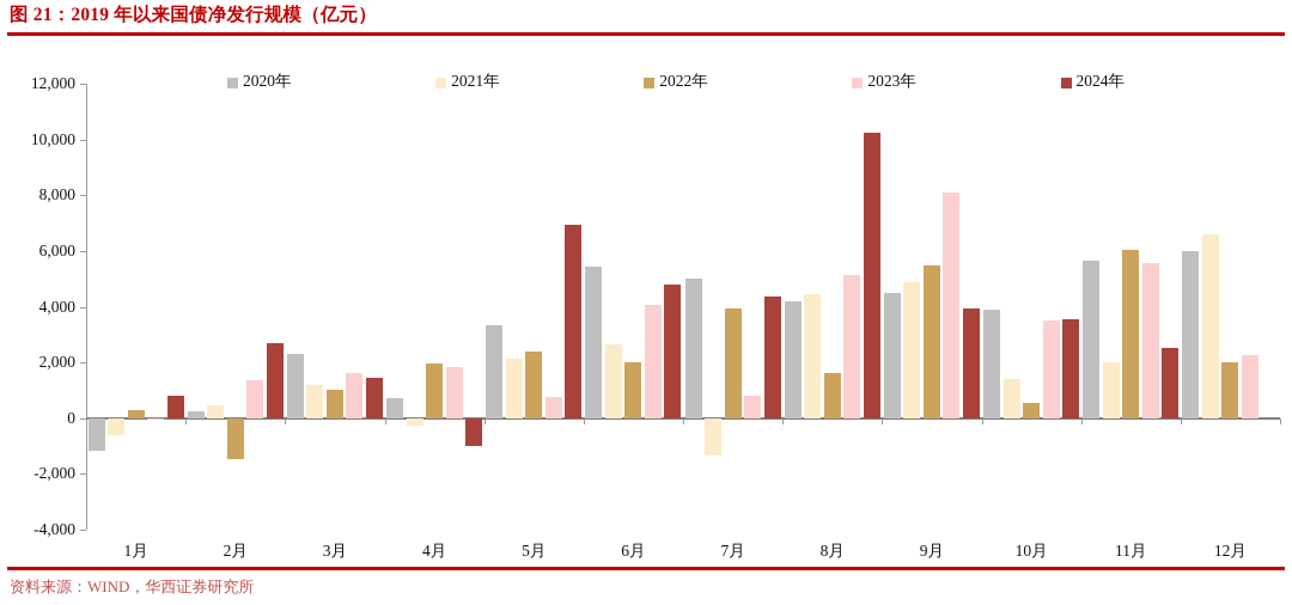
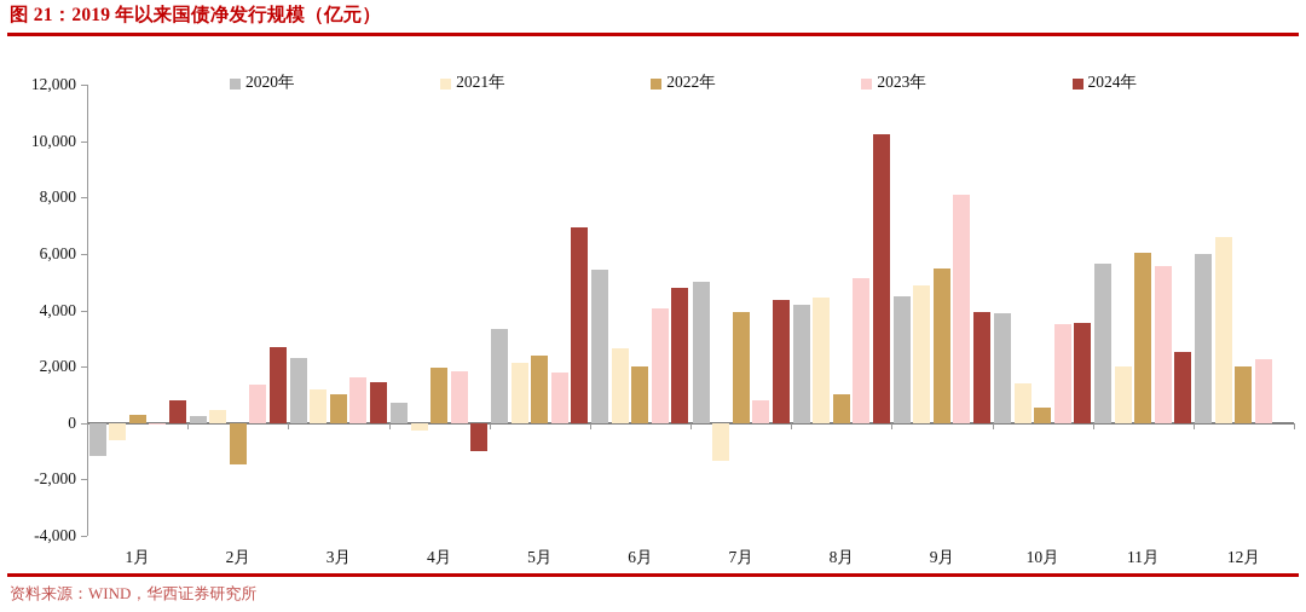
2023年/5月: 800 -> 1800
2022年/8月: 1600 -> 1000
